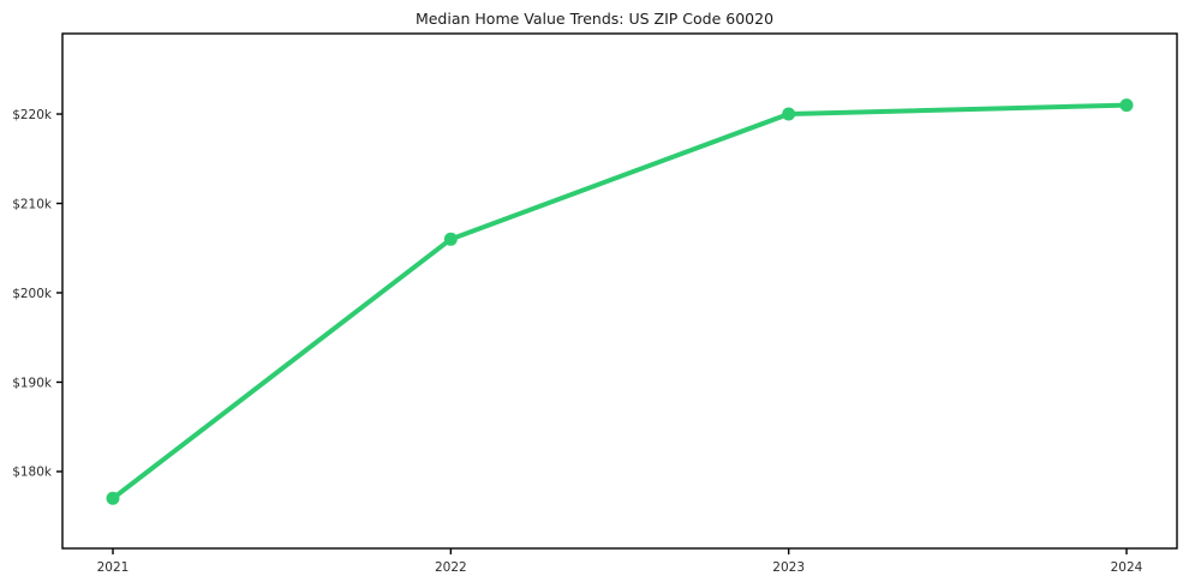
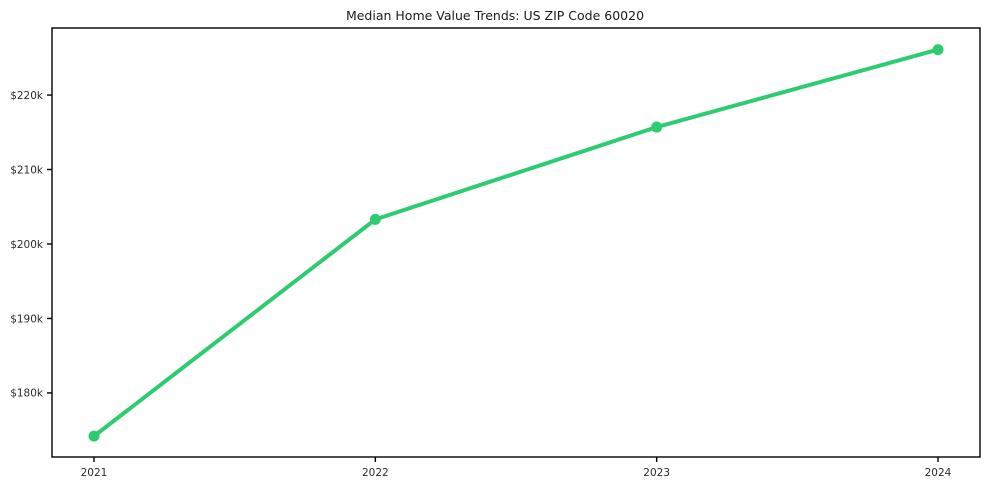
2021: $177k -> $174k
2022: $206k -> $203k
2023: $220k -> $216k
2024: $221k -> $226k
